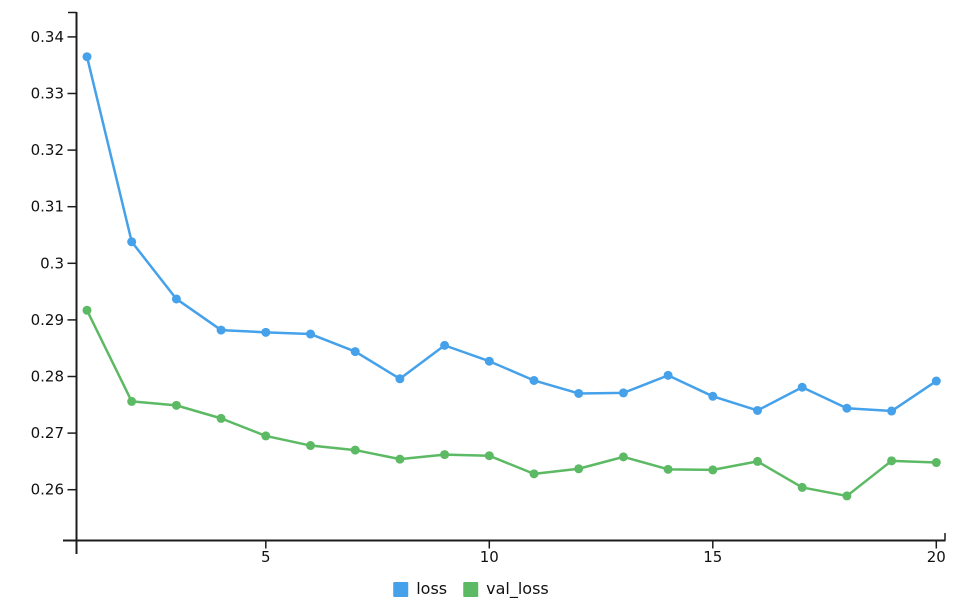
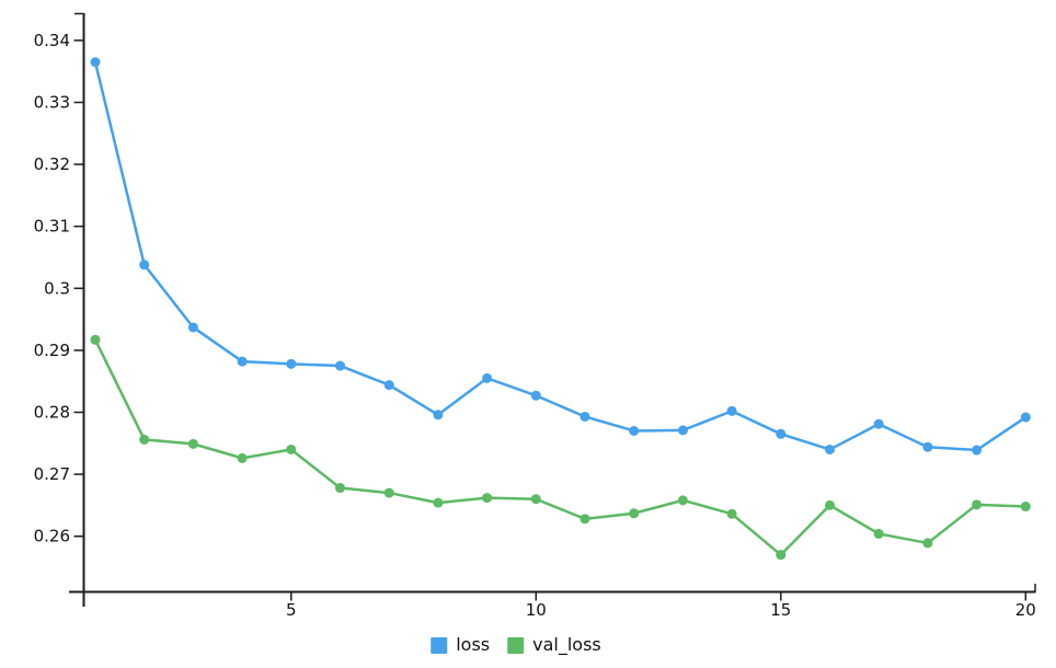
val_loss/5: 0.270 -> 0.274
val_loss/15: 0.264 -> 0.257
